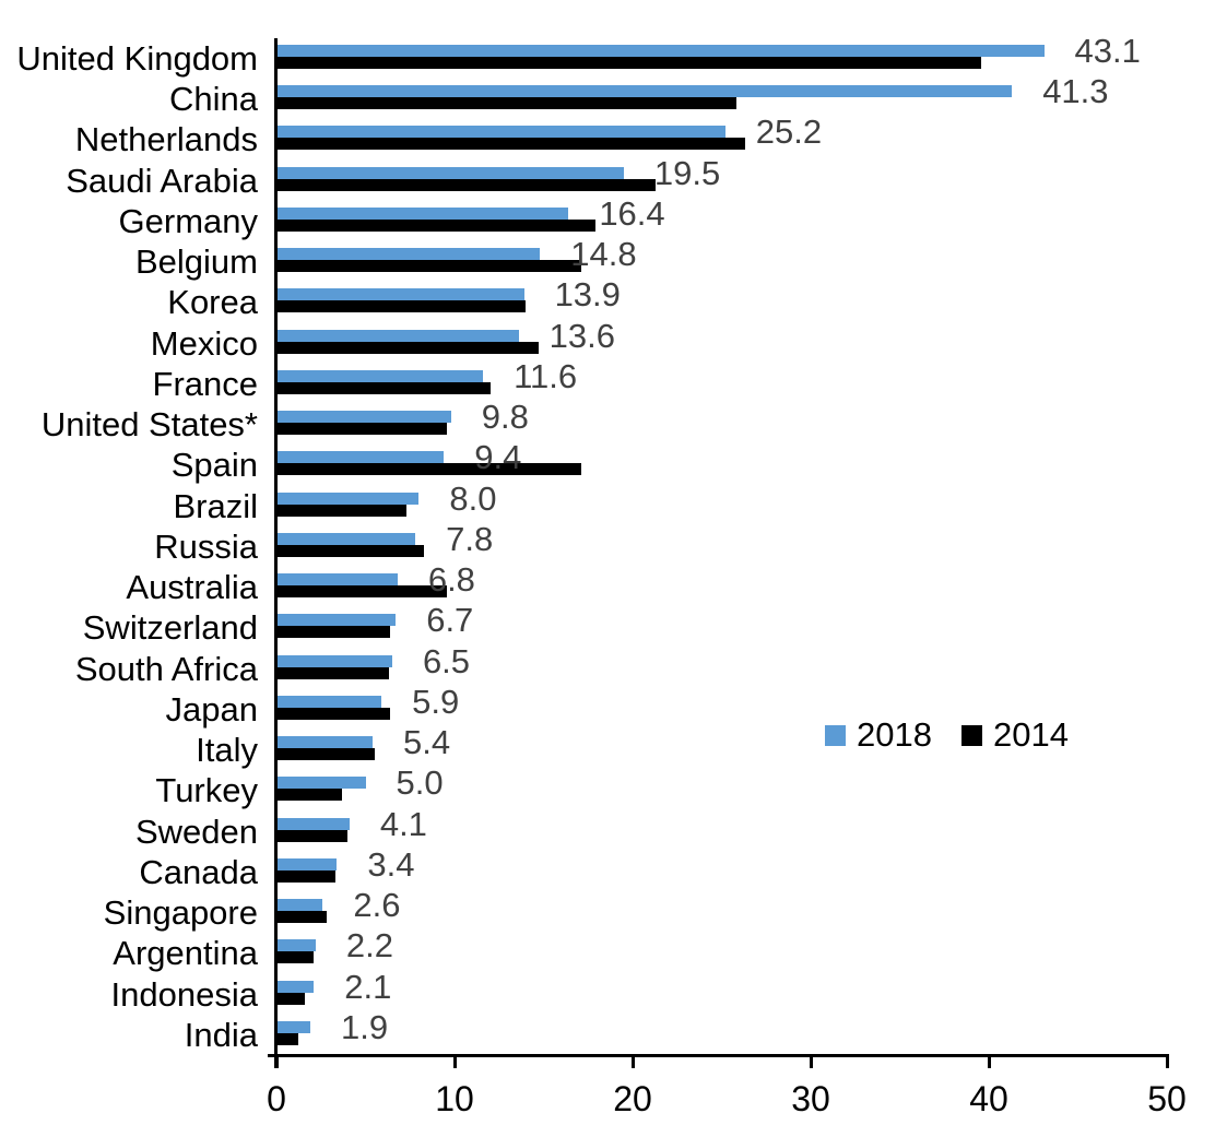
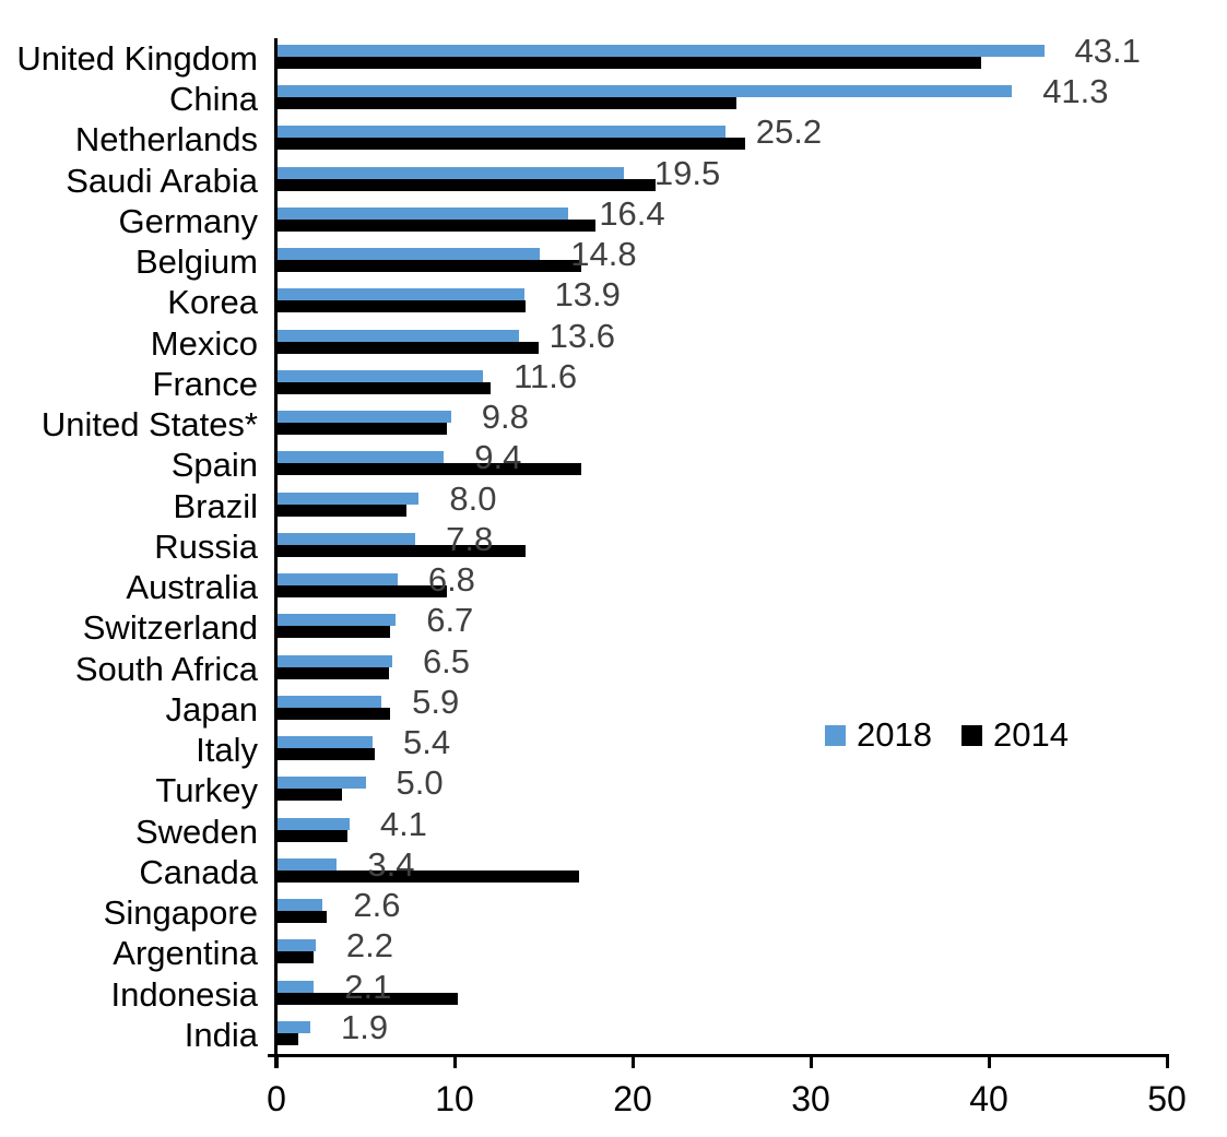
2014/Russia: 8.3 -> 14.0
2014/Canada: 3.3 -> 17.0
2014/Indonesia: 1.6 -> 10.2
